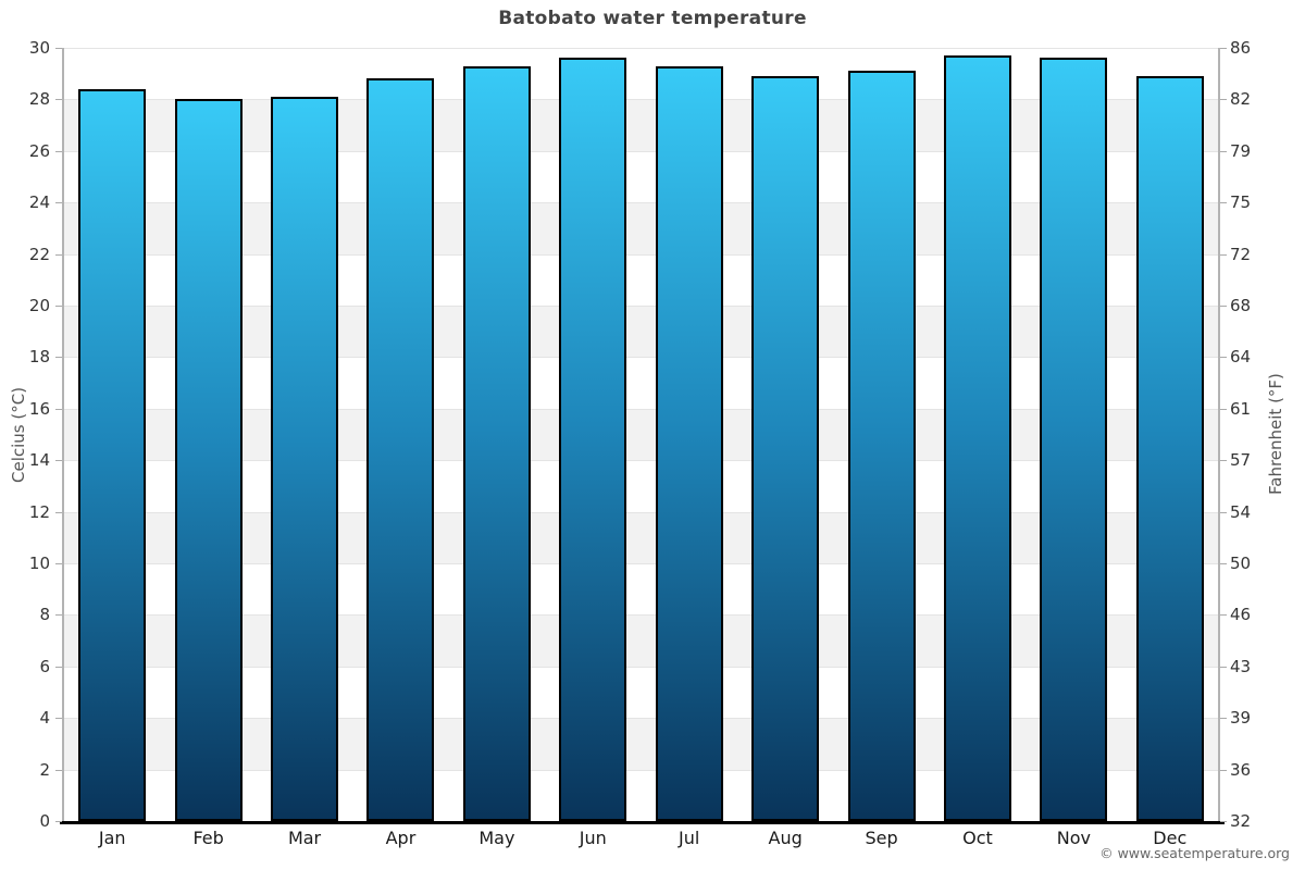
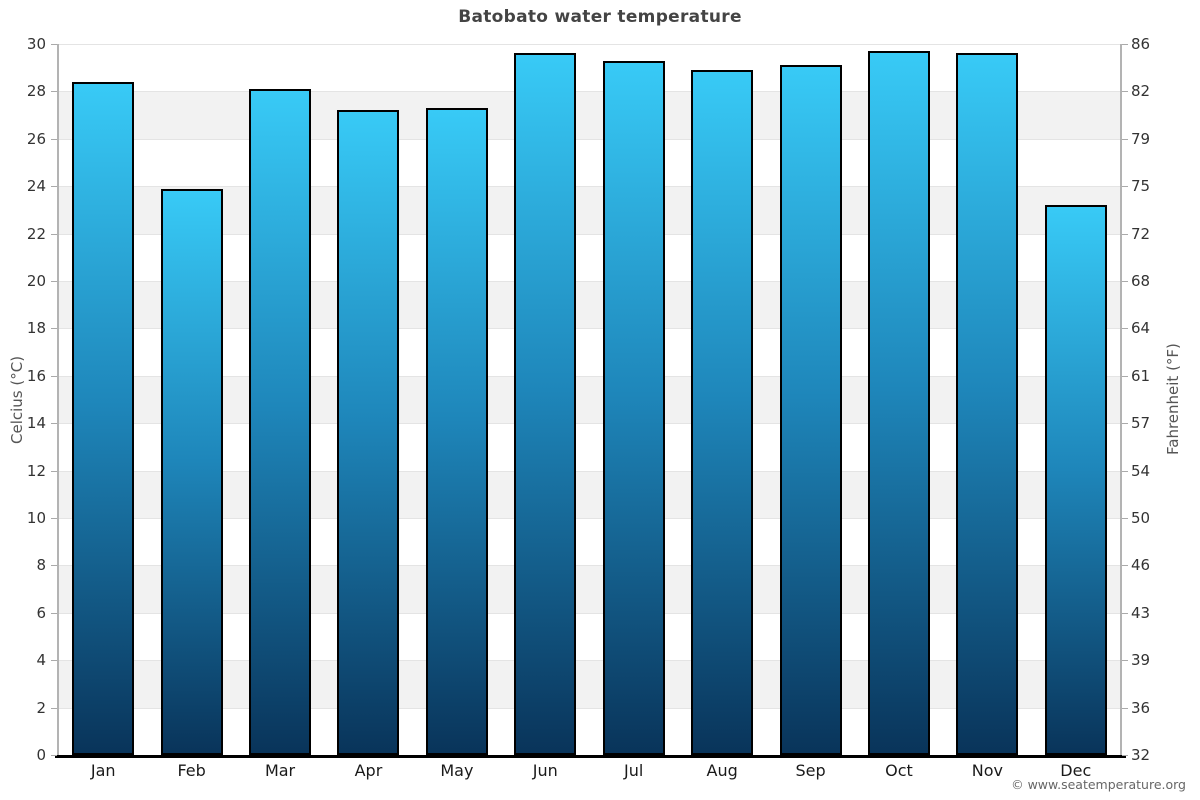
Feb: 28.0 -> 23.9
Apr: 28.8 -> 27.2
May: 29.3 -> 27.3
Dec: 28.9 -> 23.2
